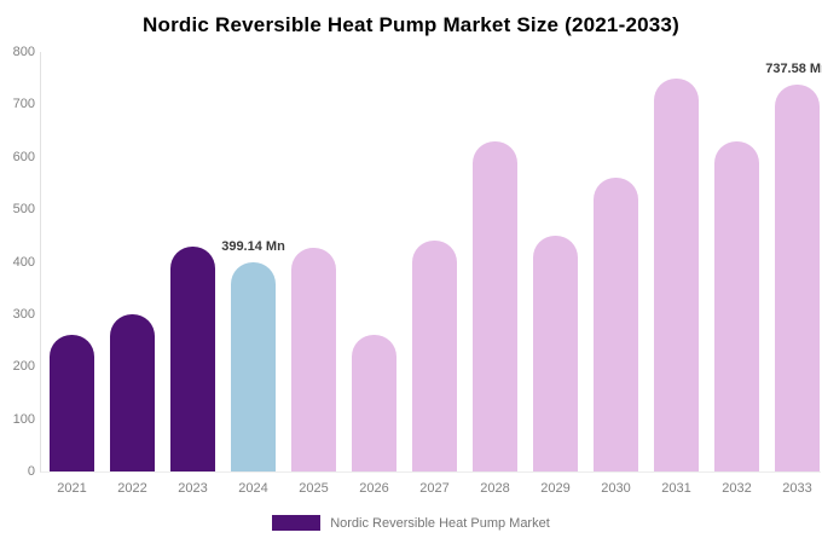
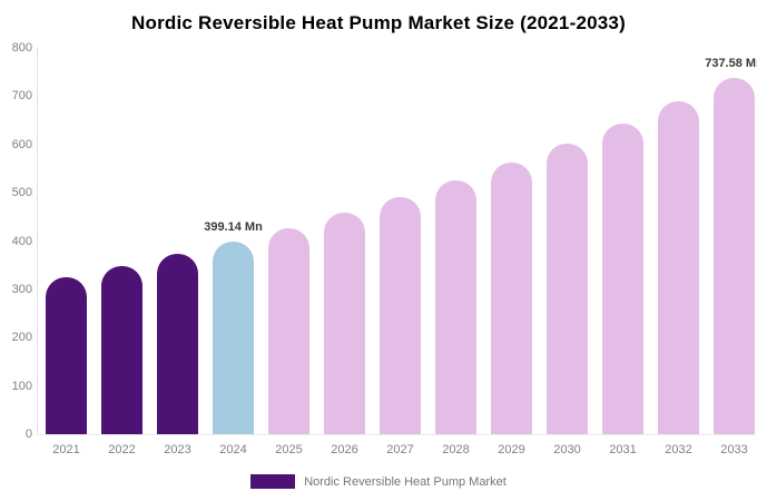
2021: 260 -> 320
2022: 300 -> 350
2023: 430 -> 370
2026: 260 -> 460
2027: 440 -> 490
2028: 630 -> 520
2029: 450 -> 560
2030: 560 -> 600
2031: 750 -> 640
2032: 630 -> 690
